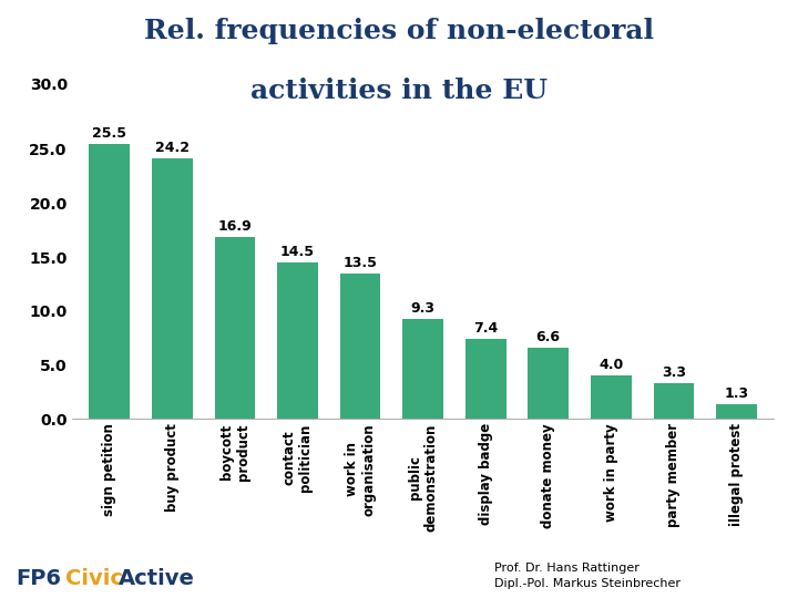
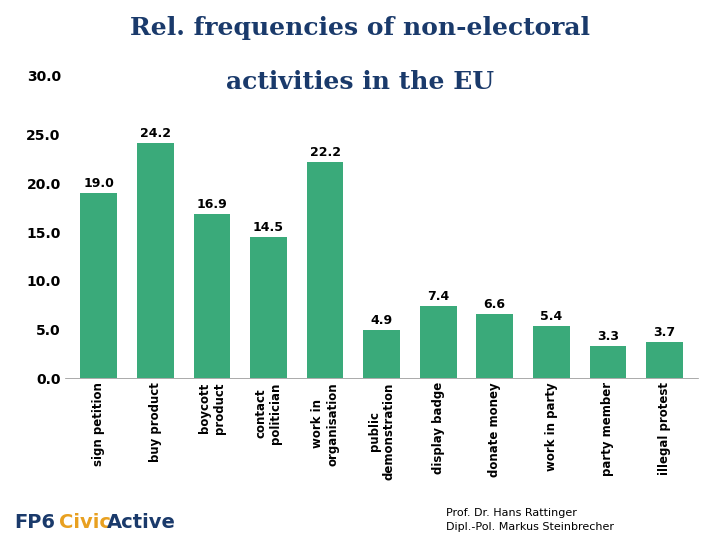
sign petition: 25.5 -> 19.0
work in organisation: 13.5 -> 22.2
public demonstration: 9.3 -> 4.9
work in party: 4.0 -> 5.4
illegal protest: 1.3 -> 3.7
